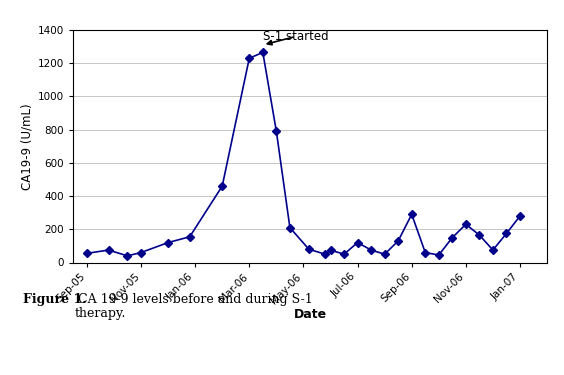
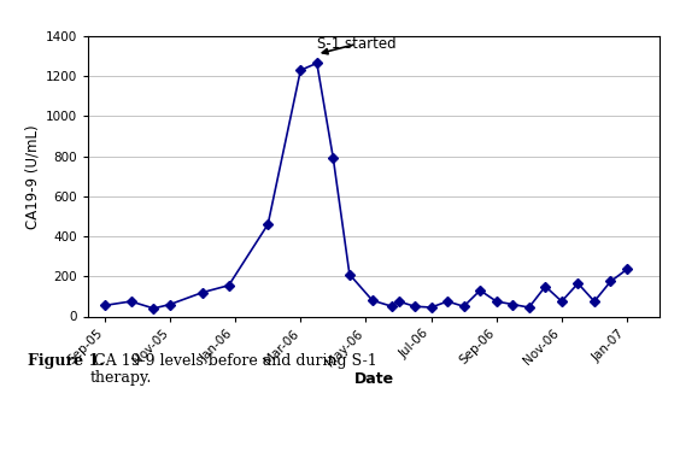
Jul-06: 120 -> 40
Sep-06: 290 -> 80
Nov-06: 230 -> 80
Jan-07: 280 -> 240
